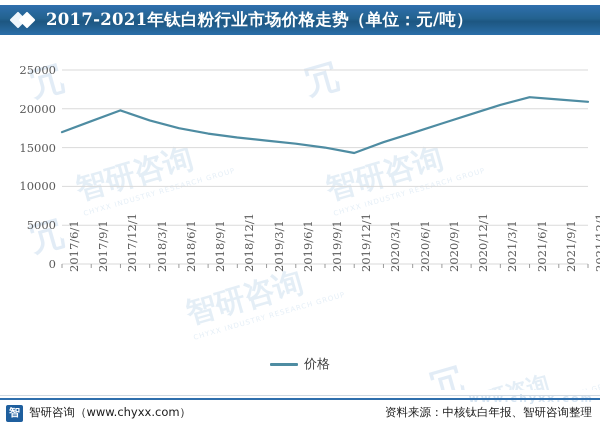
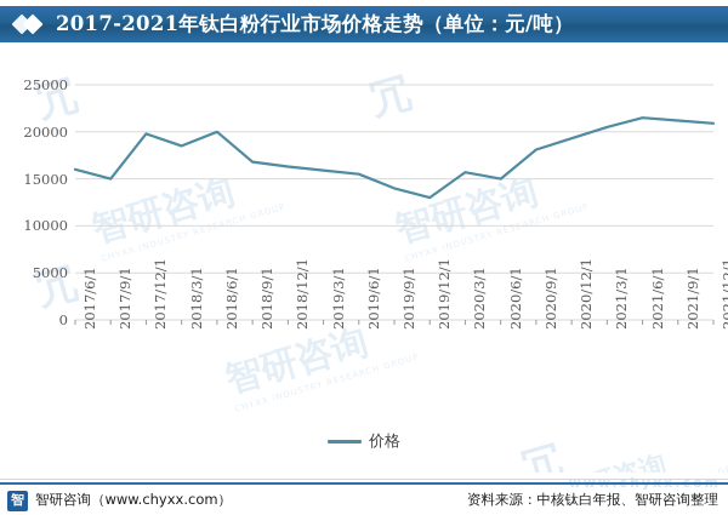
2017/6/1: 17000 -> 16000
2017/9/1: 18000 -> 15000
2018/6/1: 18000 -> 20000
2019/9/1: 15000 -> 14000
2019/12/1: 14000 -> 13000
2020/6/1: 17000 -> 15000
